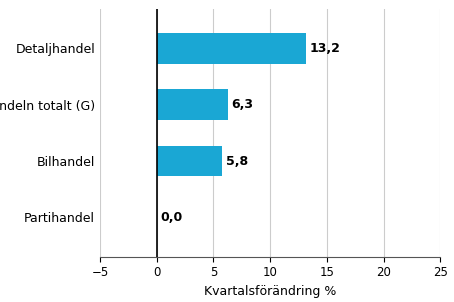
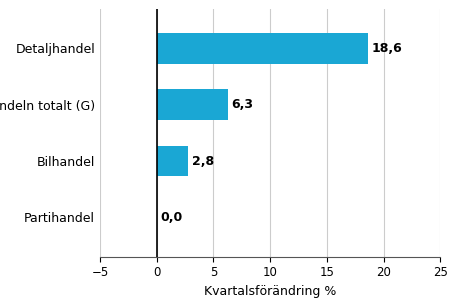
Detaljhandel: 13,2 -> 18,6
Bilhandel: 5,8 -> 2,8
